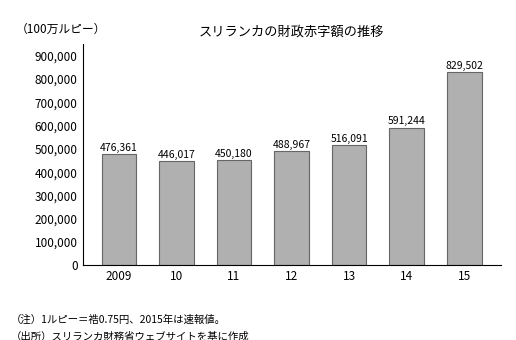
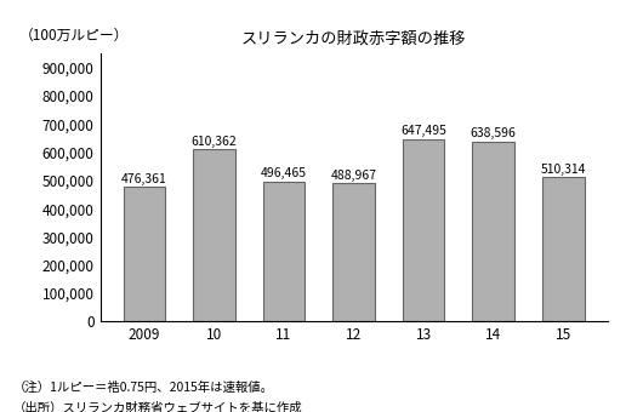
10: 446,017 -> 610,362
11: 450,180 -> 496,465
13: 516,091 -> 647,495
14: 591,244 -> 638,596
15: 829,502 -> 510,314
